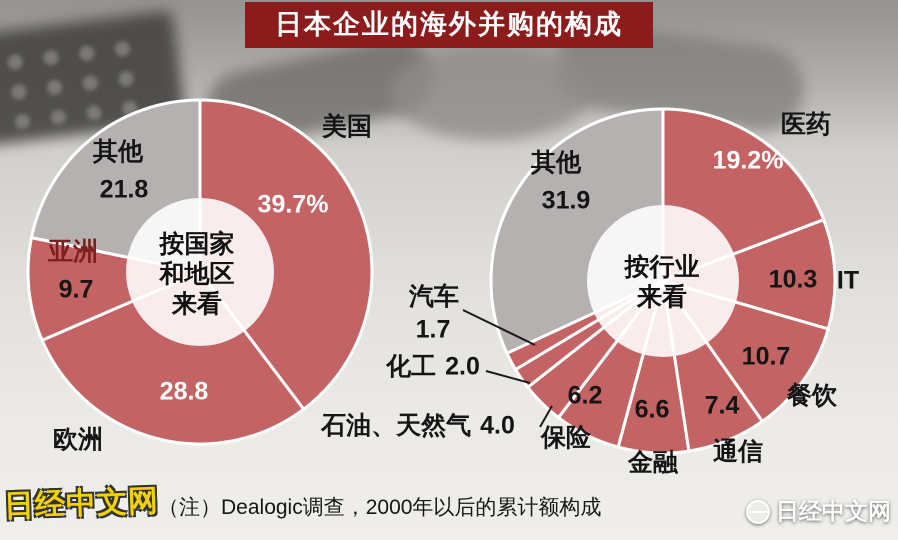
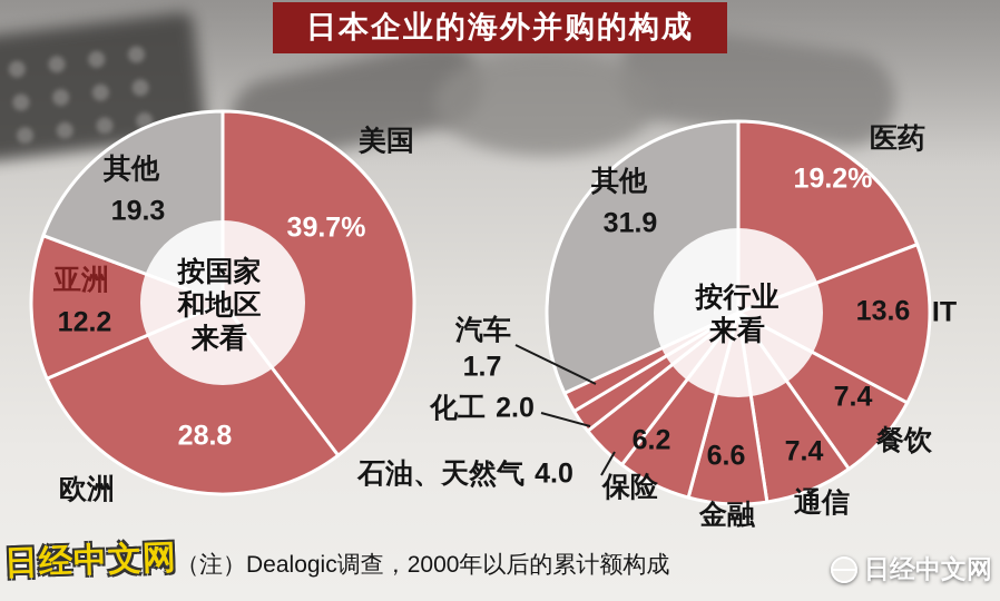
按国家和地区来看/亚洲: 9.7 -> 12.2
按国家和地区来看/其他: 21.8 -> 19.3
按行业来看/IT: 10.3 -> 13.6
按行业来看/餐饮: 10.7 -> 7.4
